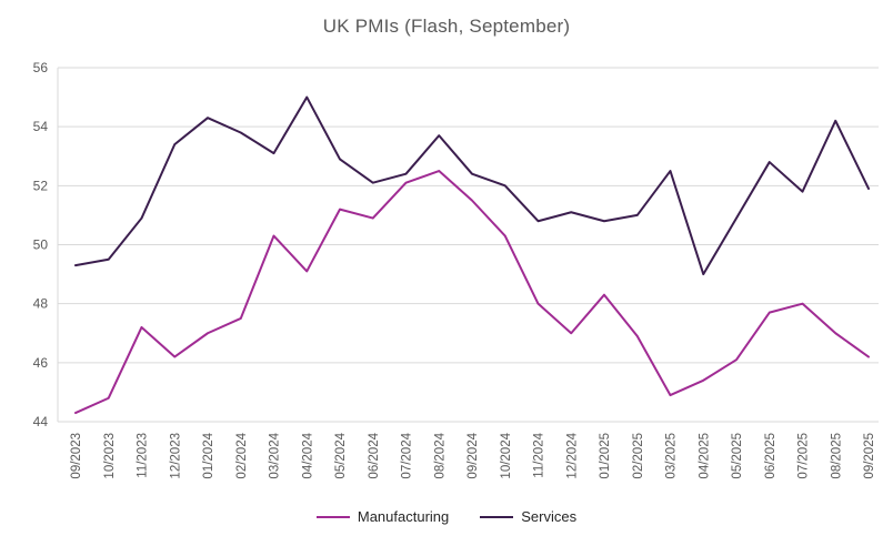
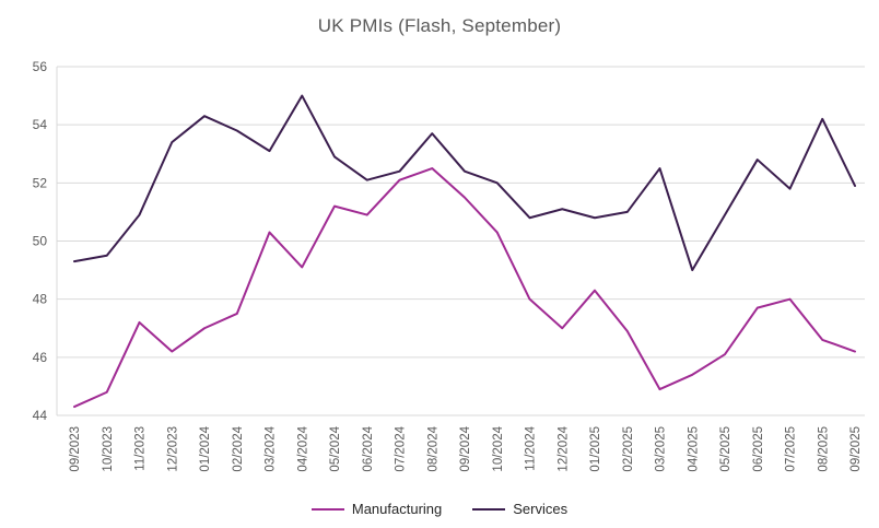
Manufacturing/08/2025: 47.0 -> 46.6
